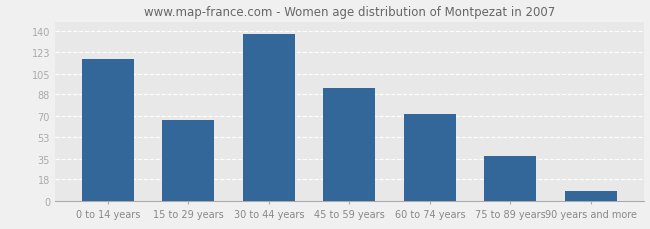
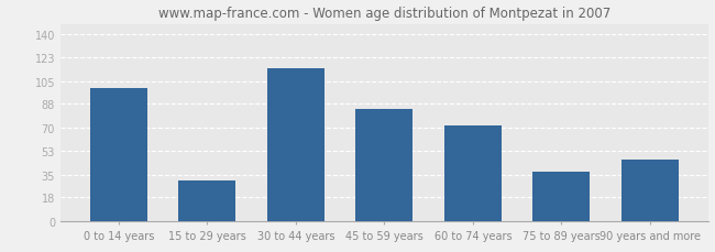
0 to 14 years: 117 -> 100
15 to 29 years: 67 -> 31
30 to 44 years: 138 -> 115
45 to 59 years: 93 -> 84
90 years and more: 8 -> 46
